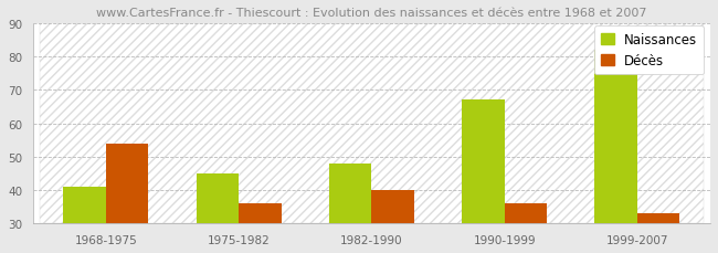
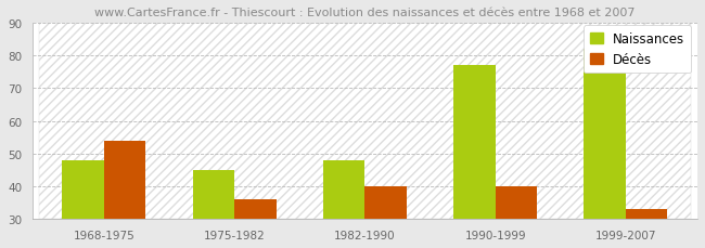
Naissances/1968-1975: 41 -> 48
Naissances/1990-1999: 67 -> 77
Décès/1990-1999: 36 -> 40
